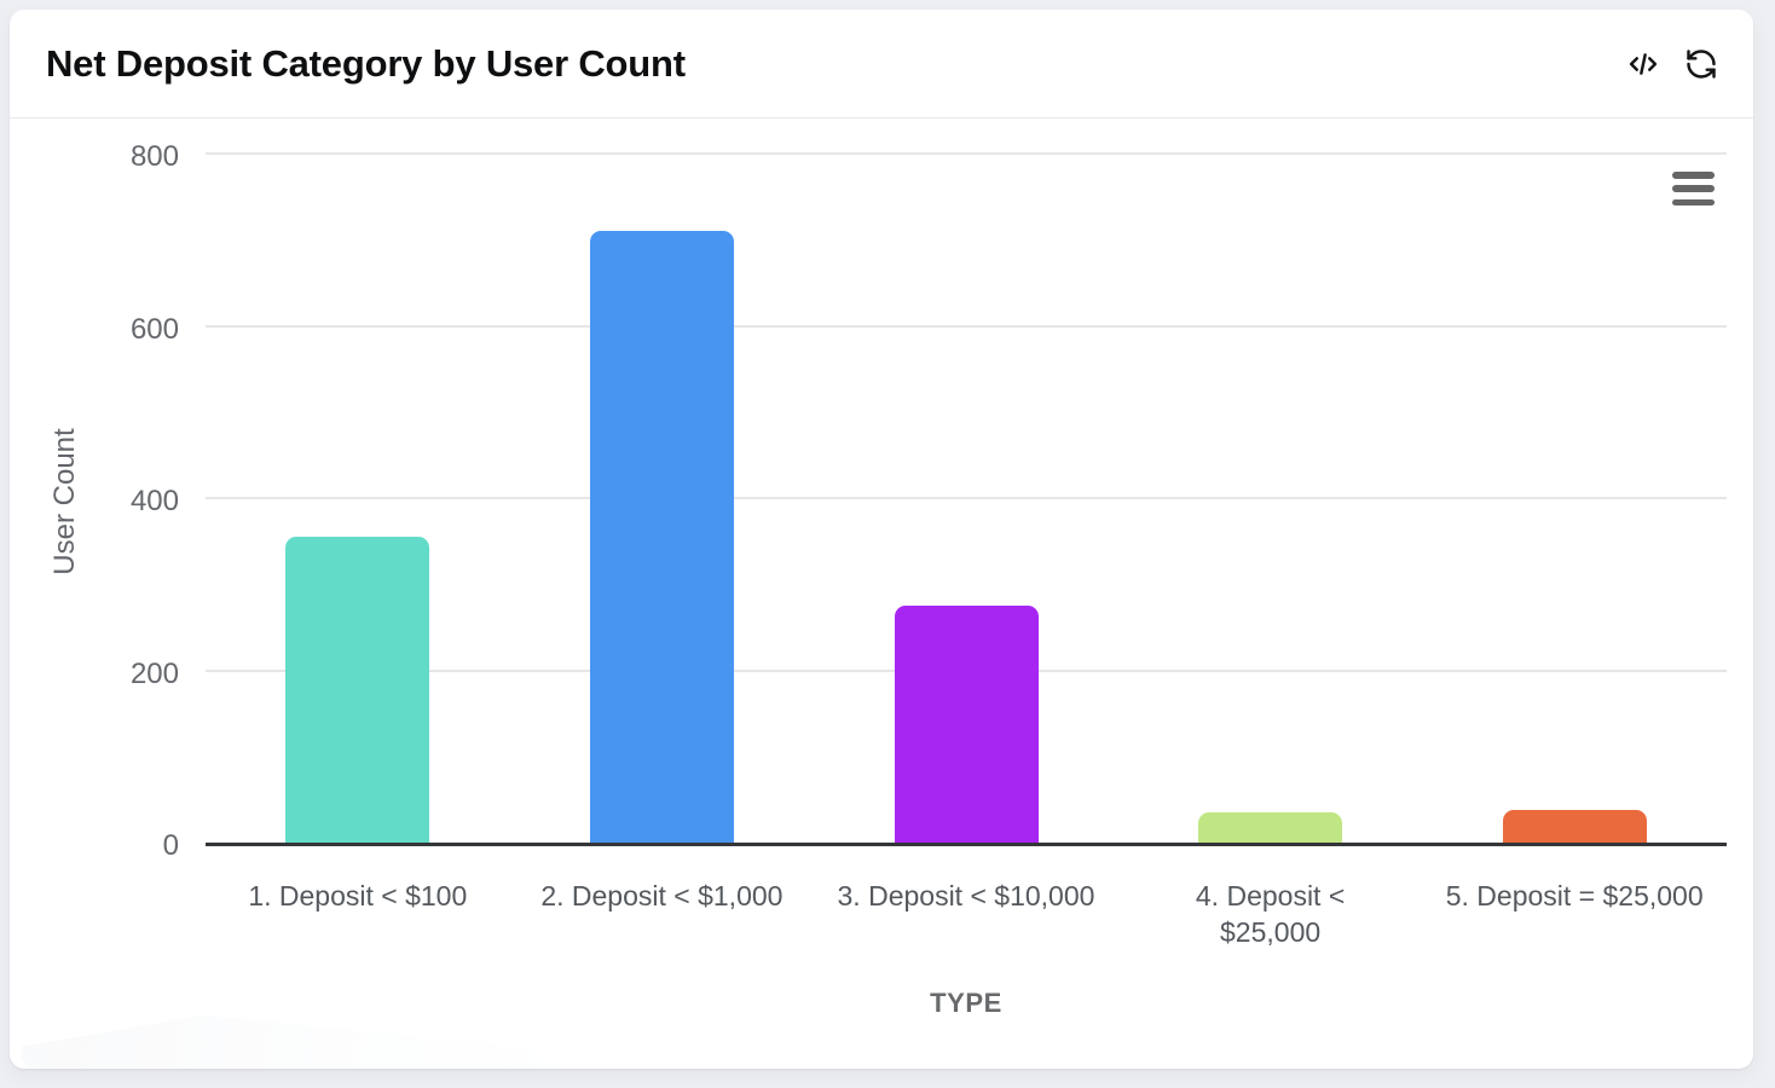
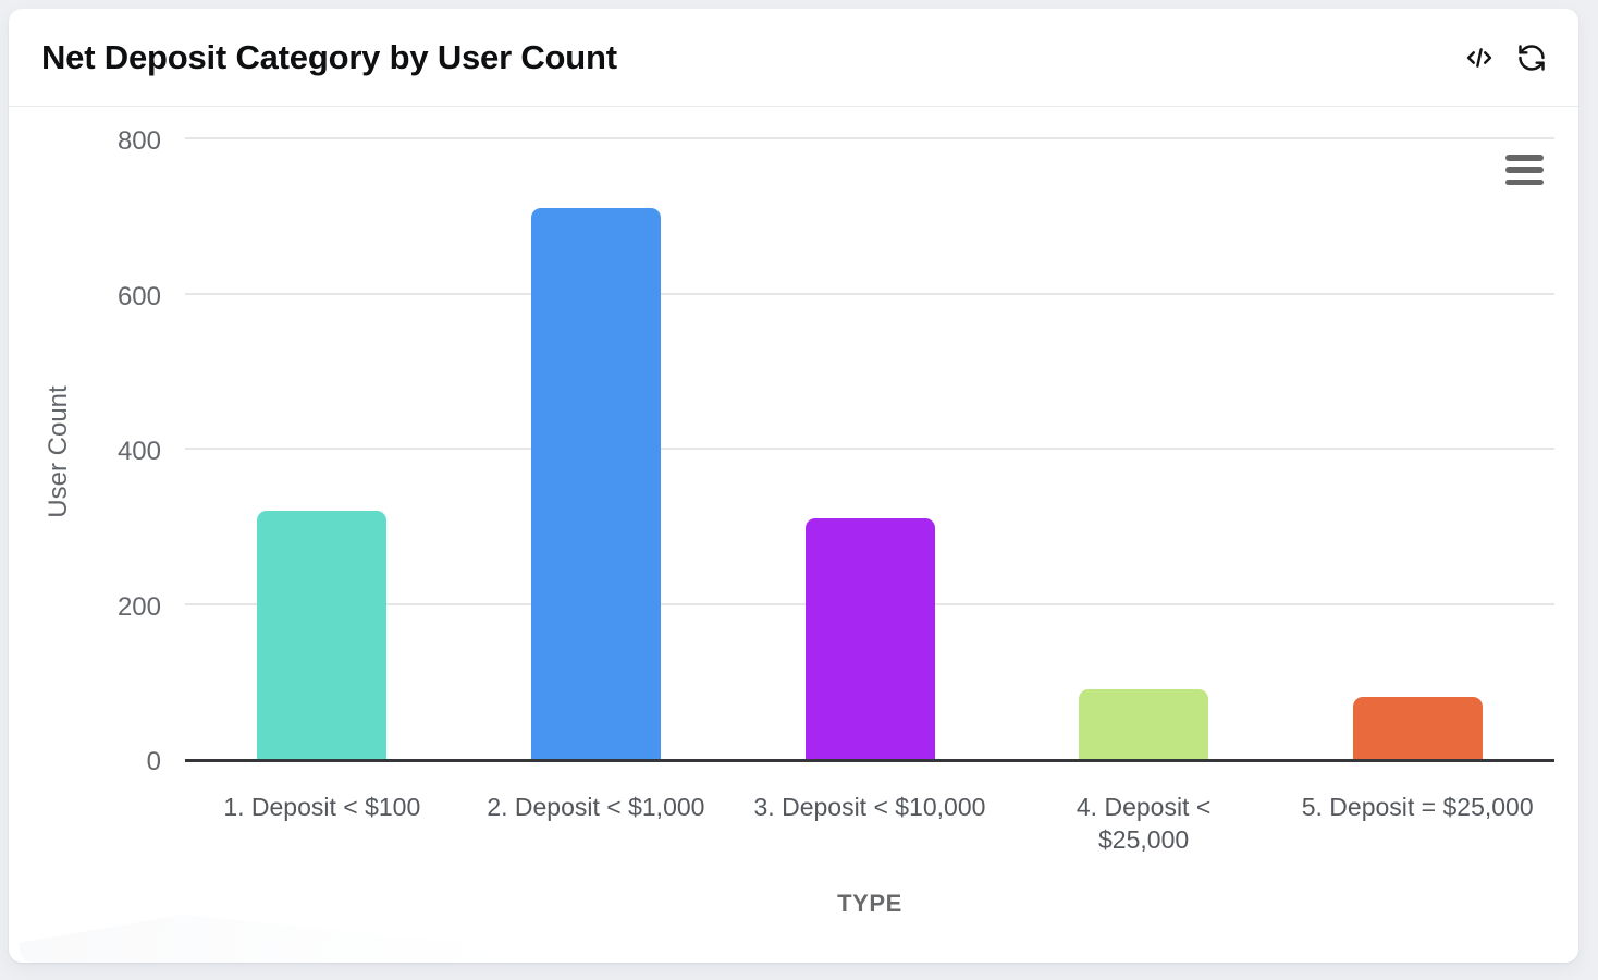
1. Deposit < $100: 360 -> 320
3. Deposit < $10,000: 280 -> 310
4. Deposit < $25,000: 40 -> 90
5. Deposit = $25,000: 40 -> 80
